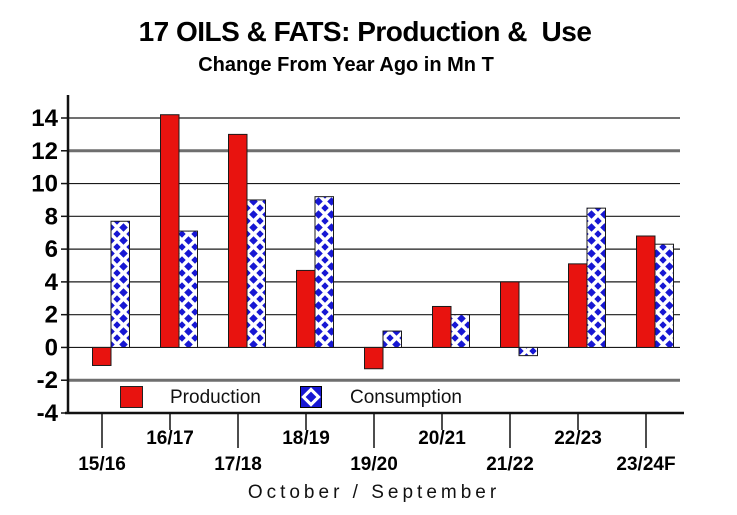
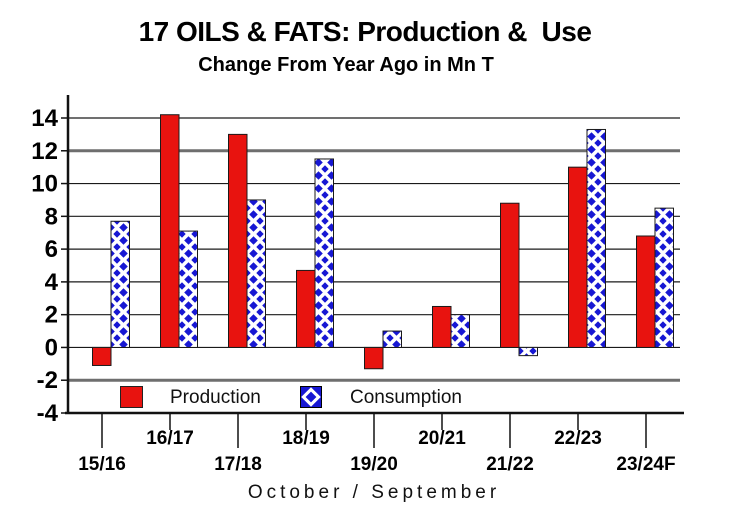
Consumption/18/19: 9.2 -> 11.5
Production/21/22: 4.0 -> 8.8
Production/22/23: 5.1 -> 11.0
Consumption/22/23: 8.5 -> 13.3
Consumption/23/24F: 6.3 -> 8.5
